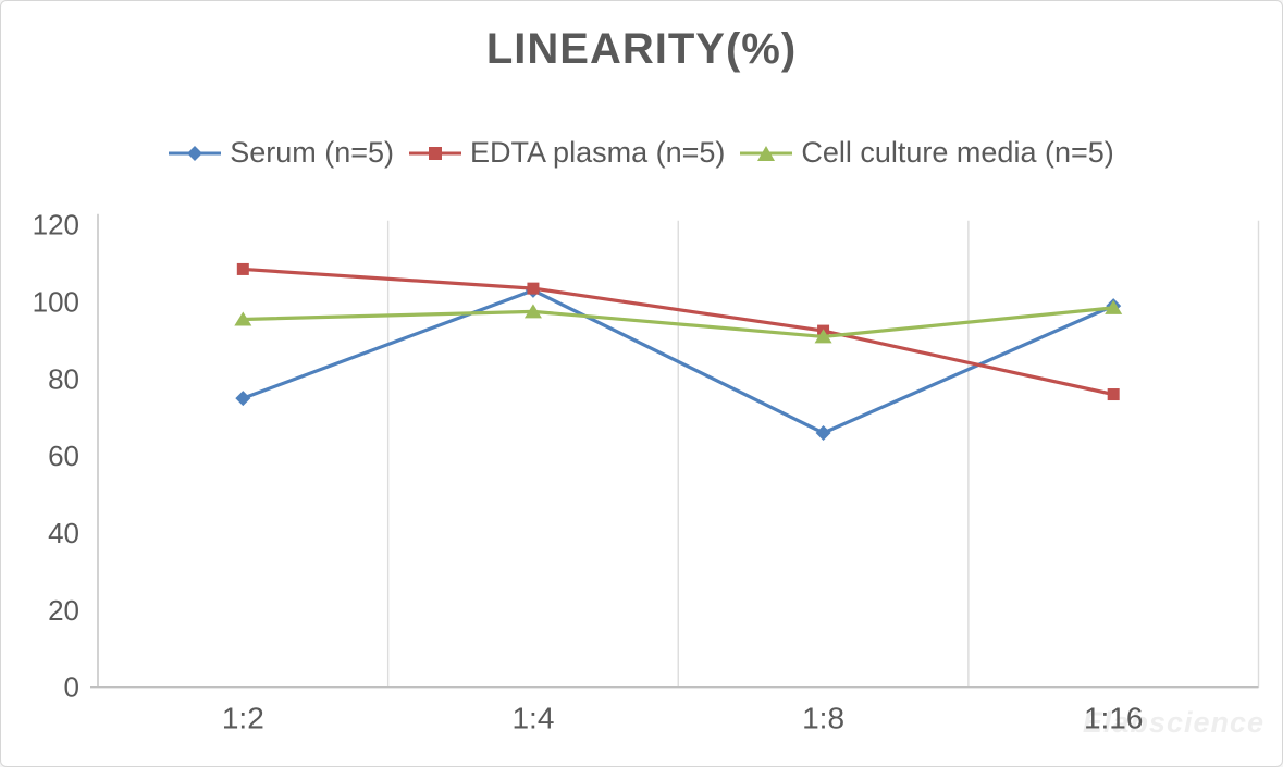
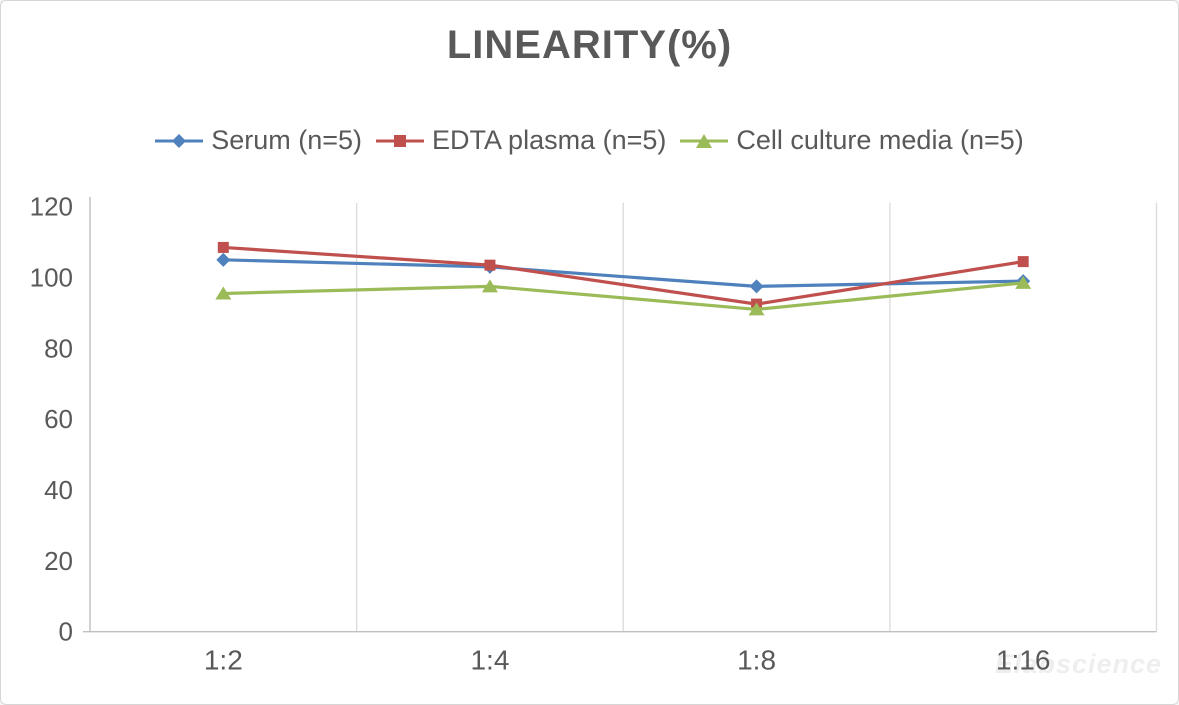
Serum (n=5)/1:2: 75 -> 105
Serum (n=5)/1:8: 66 -> 98
EDTA plasma (n=5)/1:16: 76 -> 104
